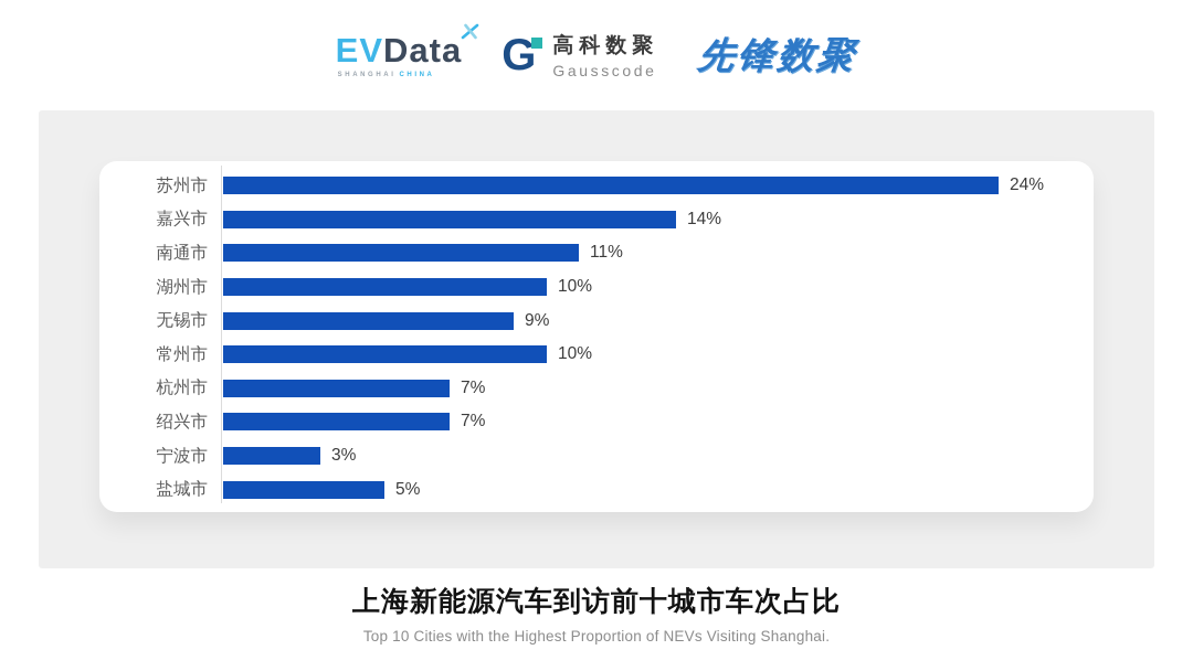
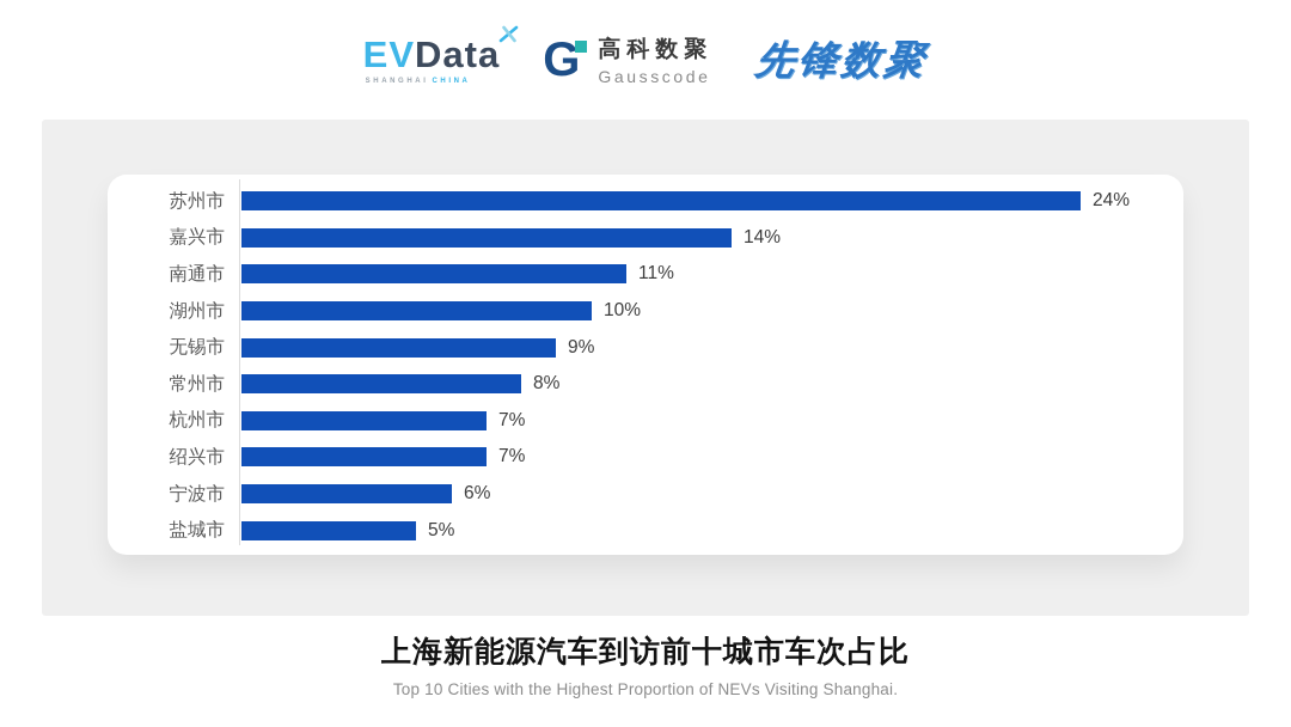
常州市: 10% -> 8%
宁波市: 3% -> 6%
